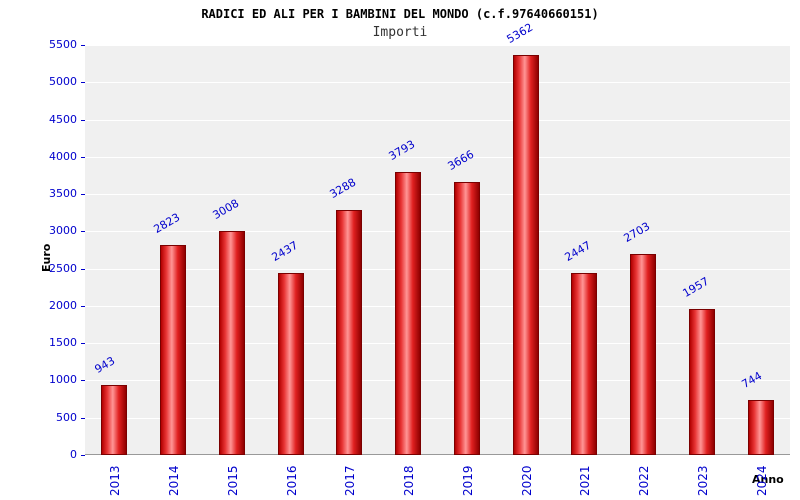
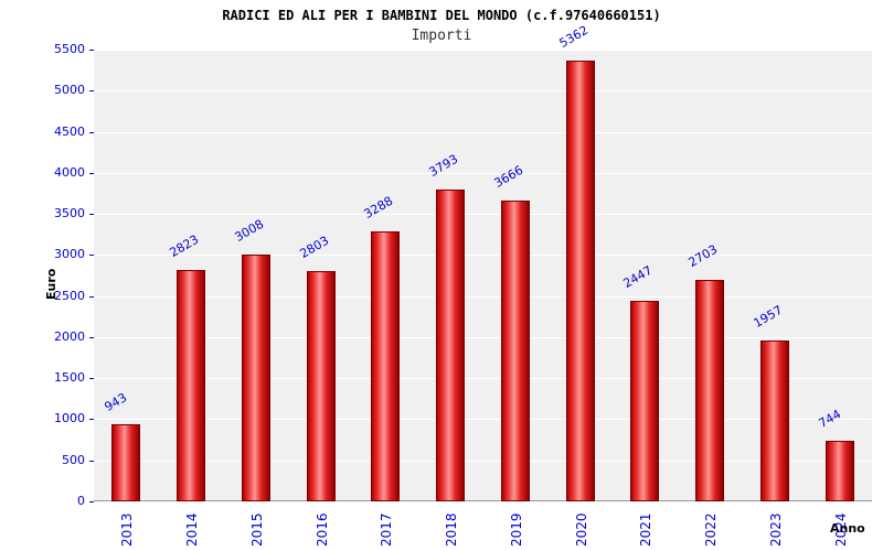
2016: 2437 -> 2803
